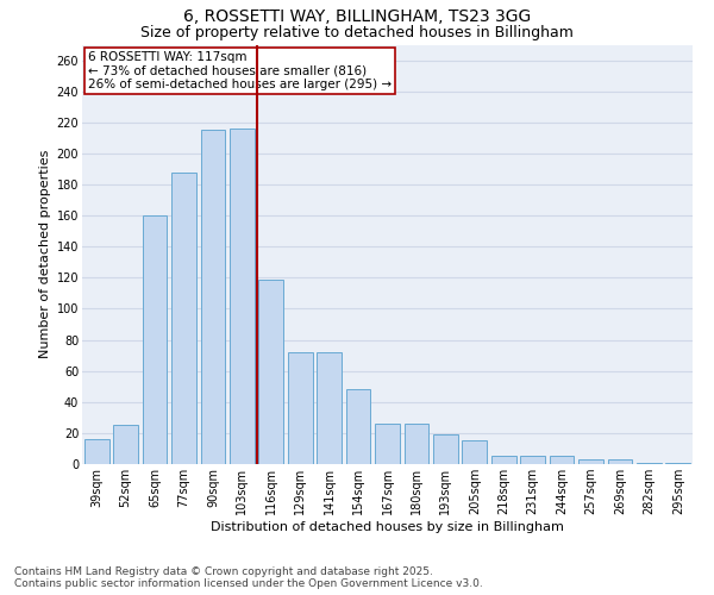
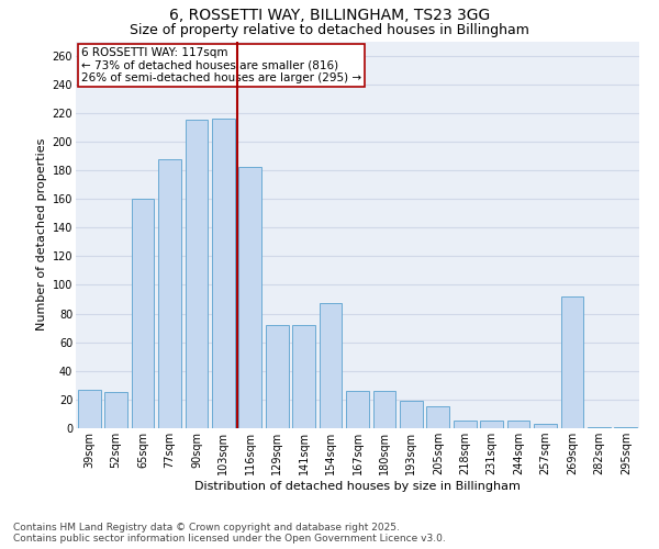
39sqm: 16 -> 27
116sqm: 119 -> 182
154sqm: 48 -> 87
269sqm: 3 -> 92
